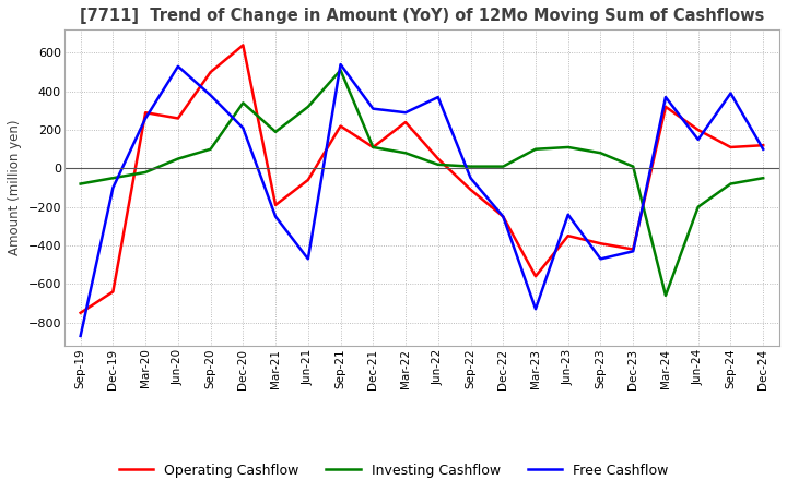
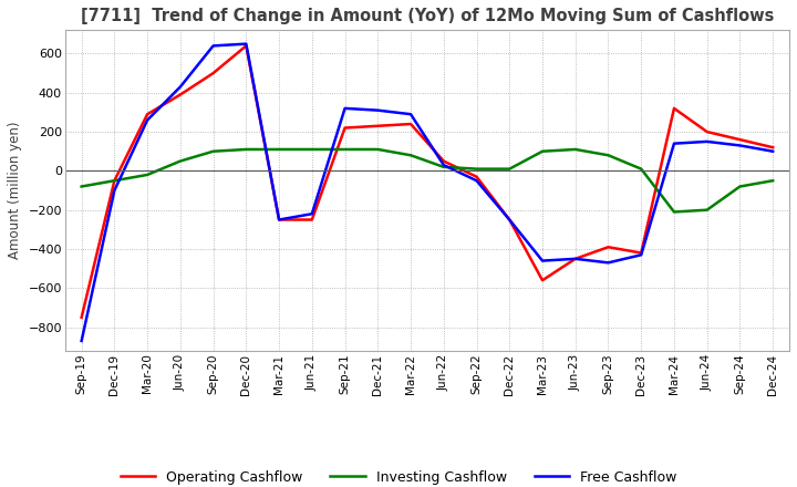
Operating Cashflow/Dec-19: -640 -> -50
Operating Cashflow/Jun-20: 260 -> 390
Free Cashflow/Jun-20: 530 -> 430
Free Cashflow/Sep-20: 380 -> 640
Investing Cashflow/Dec-20: 340 -> 110
Free Cashflow/Dec-20: 210 -> 650
Operating Cashflow/Mar-21: -190 -> -250
Investing Cashflow/Mar-21: 190 -> 110
Operating Cashflow/Jun-21: -60 -> -250
Investing Cashflow/Jun-21: 320 -> 110
Free Cashflow/Jun-21: -470 -> -220
Investing Cashflow/Sep-21: 510 -> 110
Free Cashflow/Sep-21: 540 -> 320
Operating Cashflow/Dec-21: 110 -> 230
Free Cashflow/Jun-22: 370 -> 30
Operating Cashflow/Sep-22: -110 -> -30
Free Cashflow/Mar-23: -730 -> -460
Operating Cashflow/Jun-23: -350 -> -450
Free Cashflow/Jun-23: -240 -> -450
Investing Cashflow/Mar-24: -660 -> -210
Free Cashflow/Mar-24: 370 -> 140
Operating Cashflow/Sep-24: 110 -> 160
Free Cashflow/Sep-24: 390 -> 130
